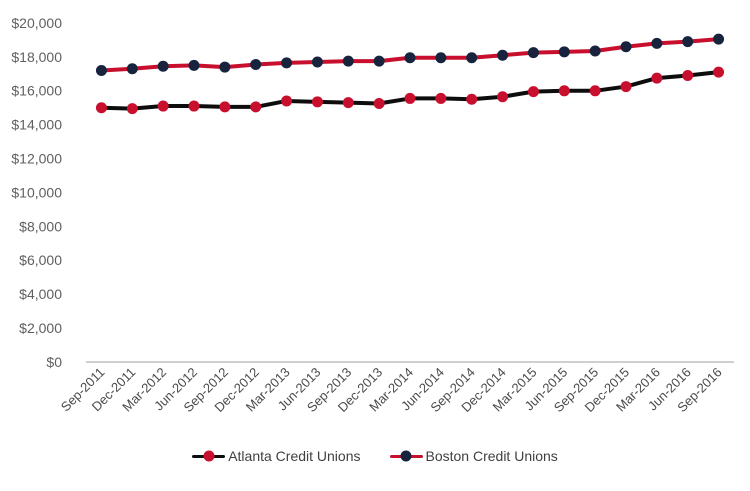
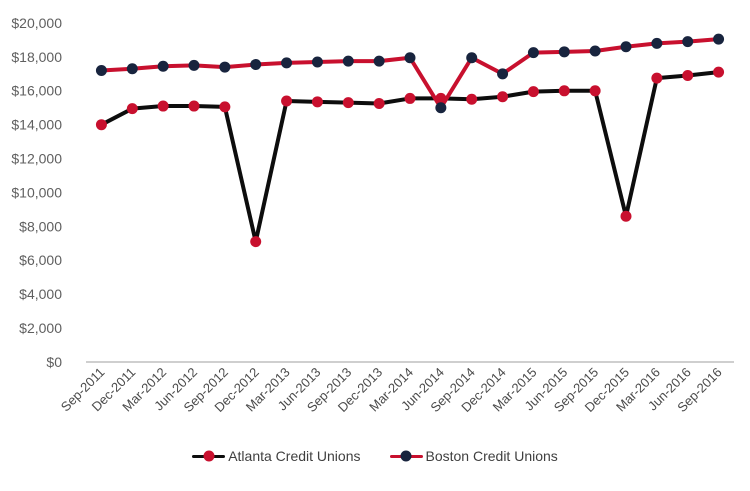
Atlanta Credit Unions/Sep-2011: $15000 -> $14000
Atlanta Credit Unions/Dec-2012: $15000 -> $7100
Boston Credit Unions/Jun-2014: $18000 -> $15000
Boston Credit Unions/Dec-2014: $18100 -> $17000
Atlanta Credit Unions/Dec-2015: $16200 -> $8600
